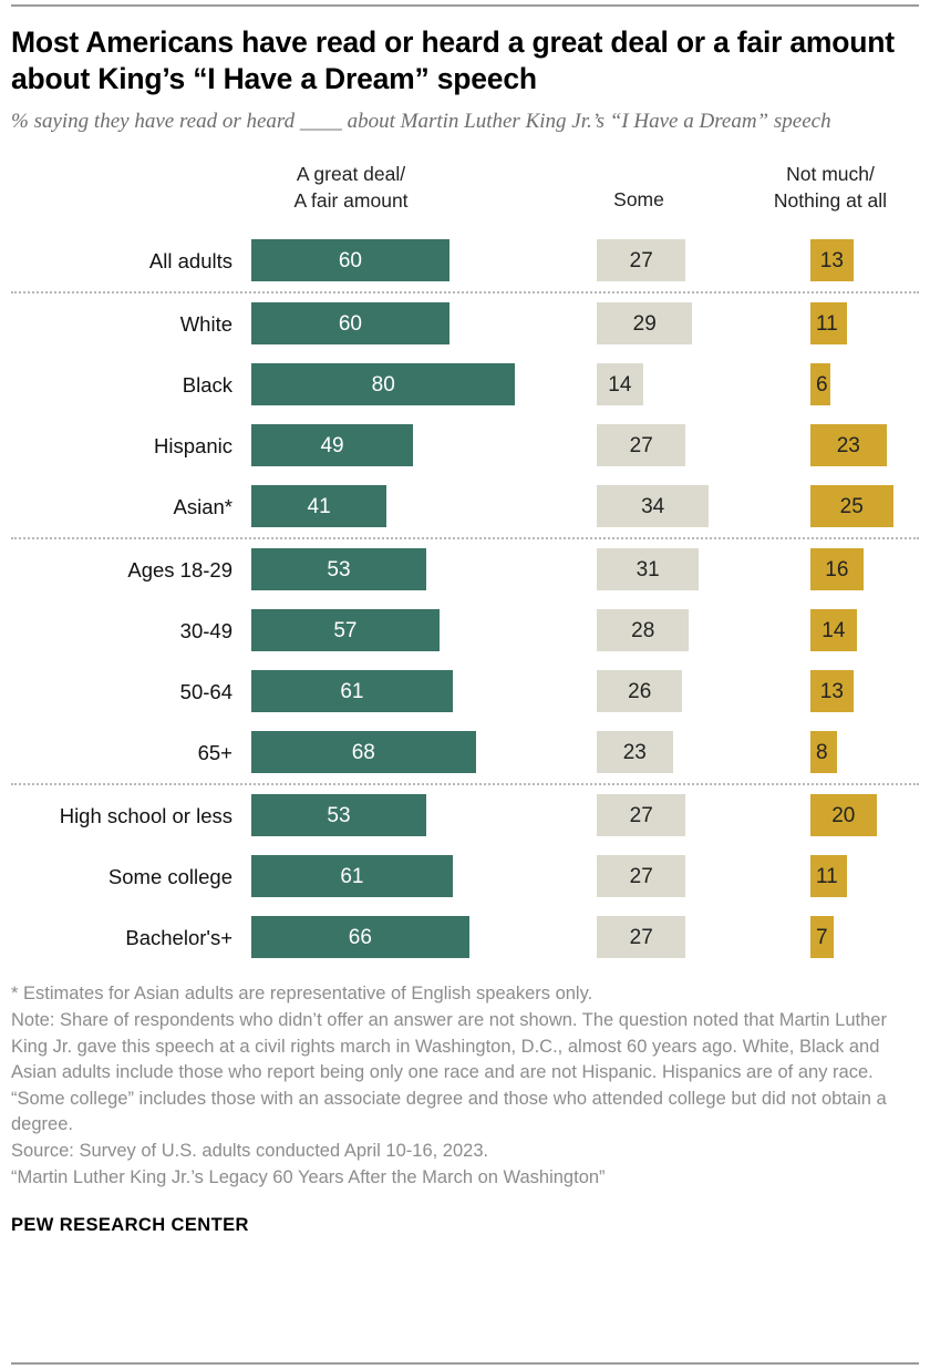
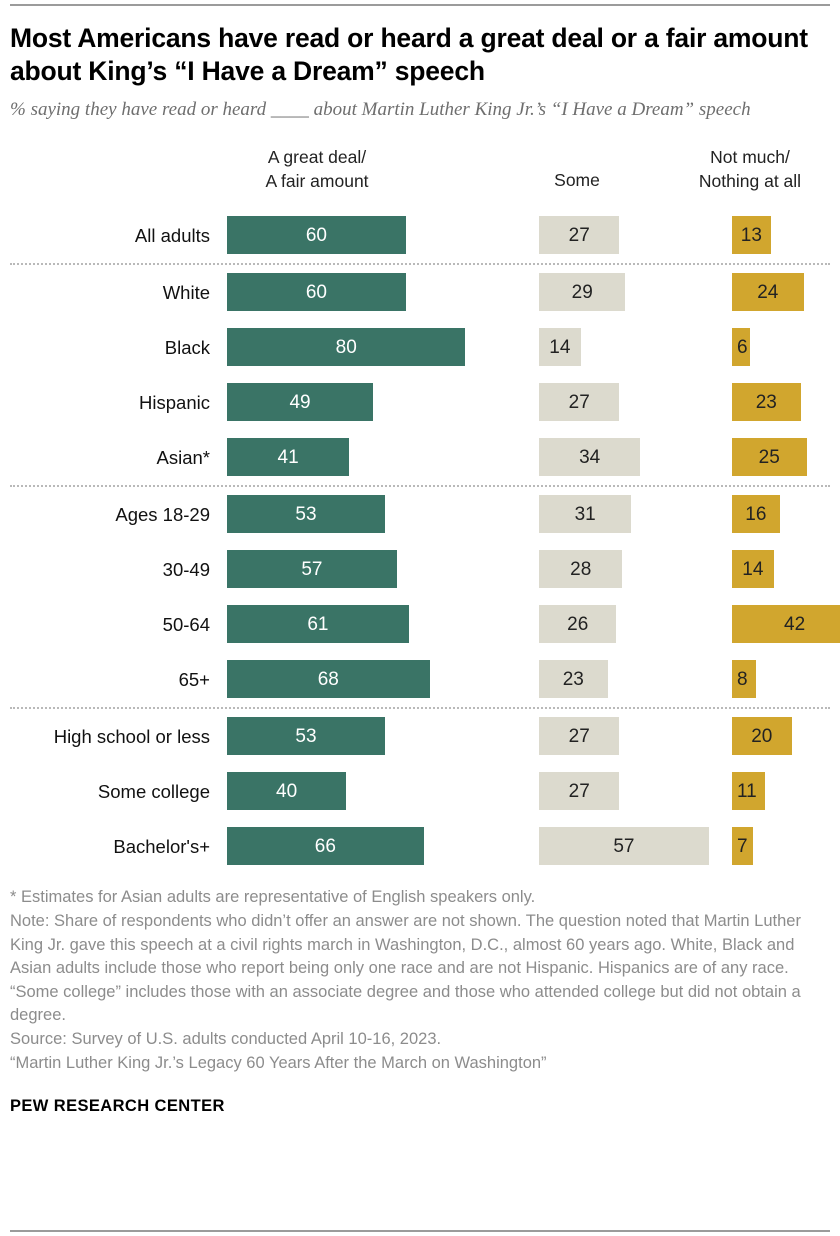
Not much/Nothing at all/White: 11 -> 24
Not much/Nothing at all/50-64: 13 -> 42
A great deal/A fair amount/Some college: 61 -> 40
Some/Bachelor's+: 27 -> 57
